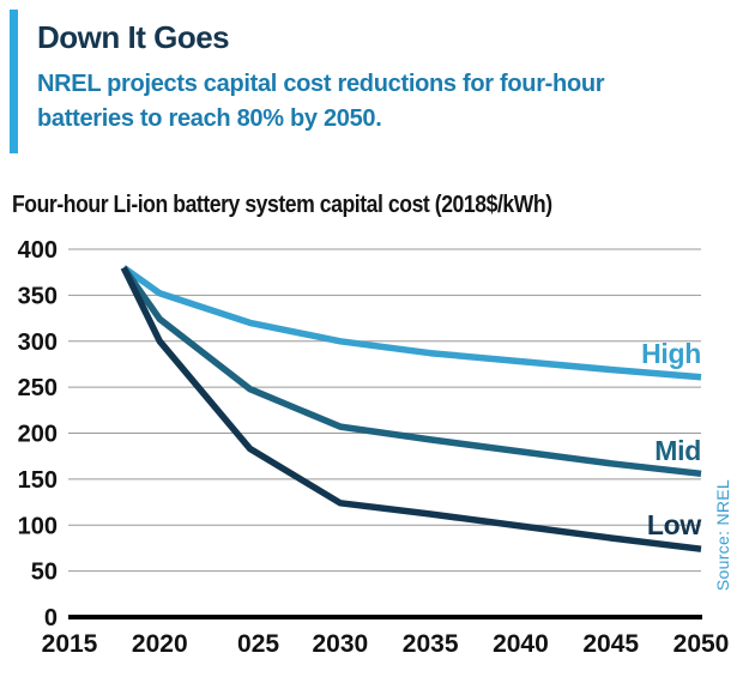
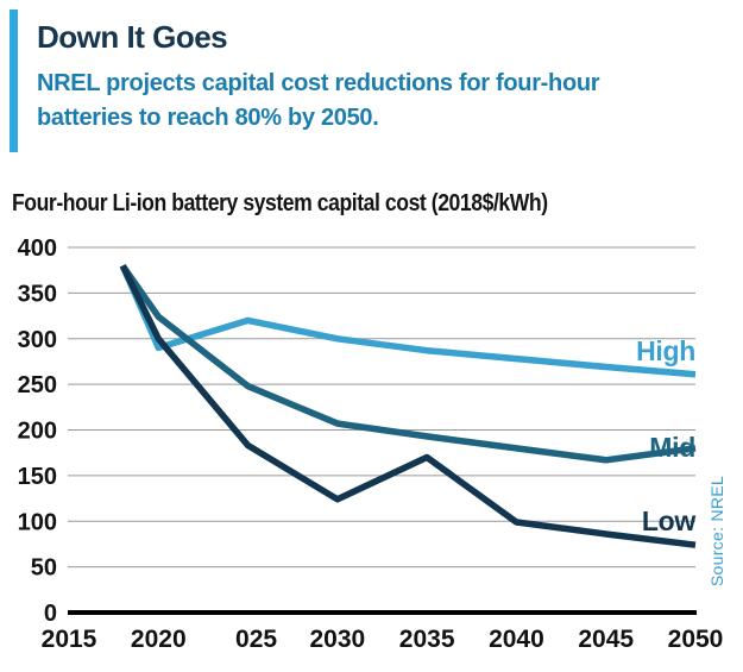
High/2020: 350 -> 290
Low/2035: 110 -> 170
Mid/2050: 160 -> 180
